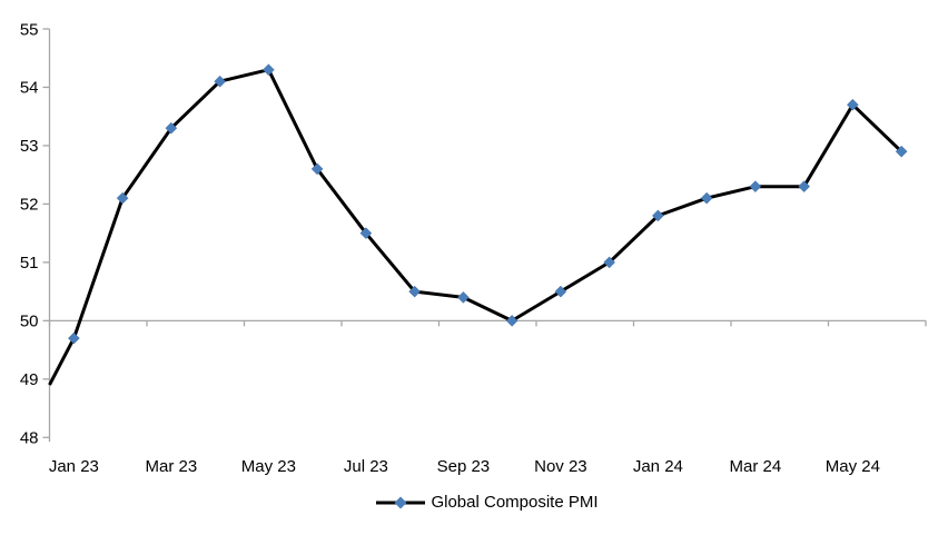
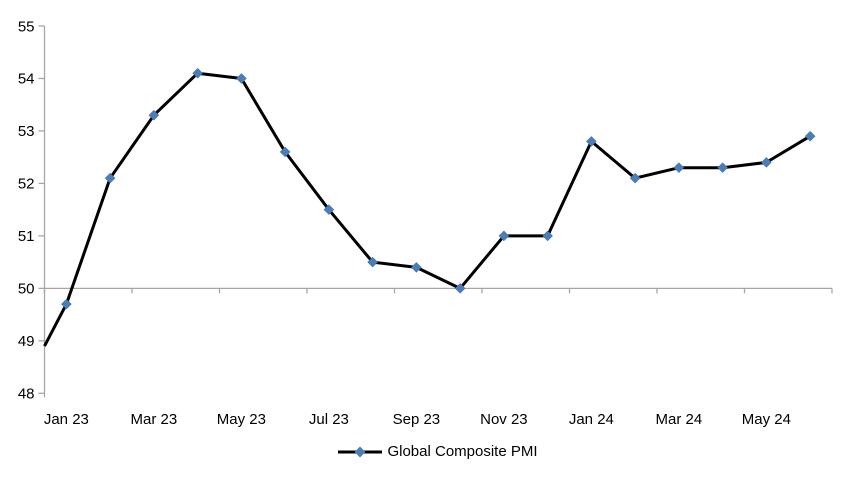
May 23: 54.3 -> 54.0
Nov 23: 50.5 -> 51.0
Jan 24: 51.8 -> 52.8
May 24: 53.7 -> 52.4
